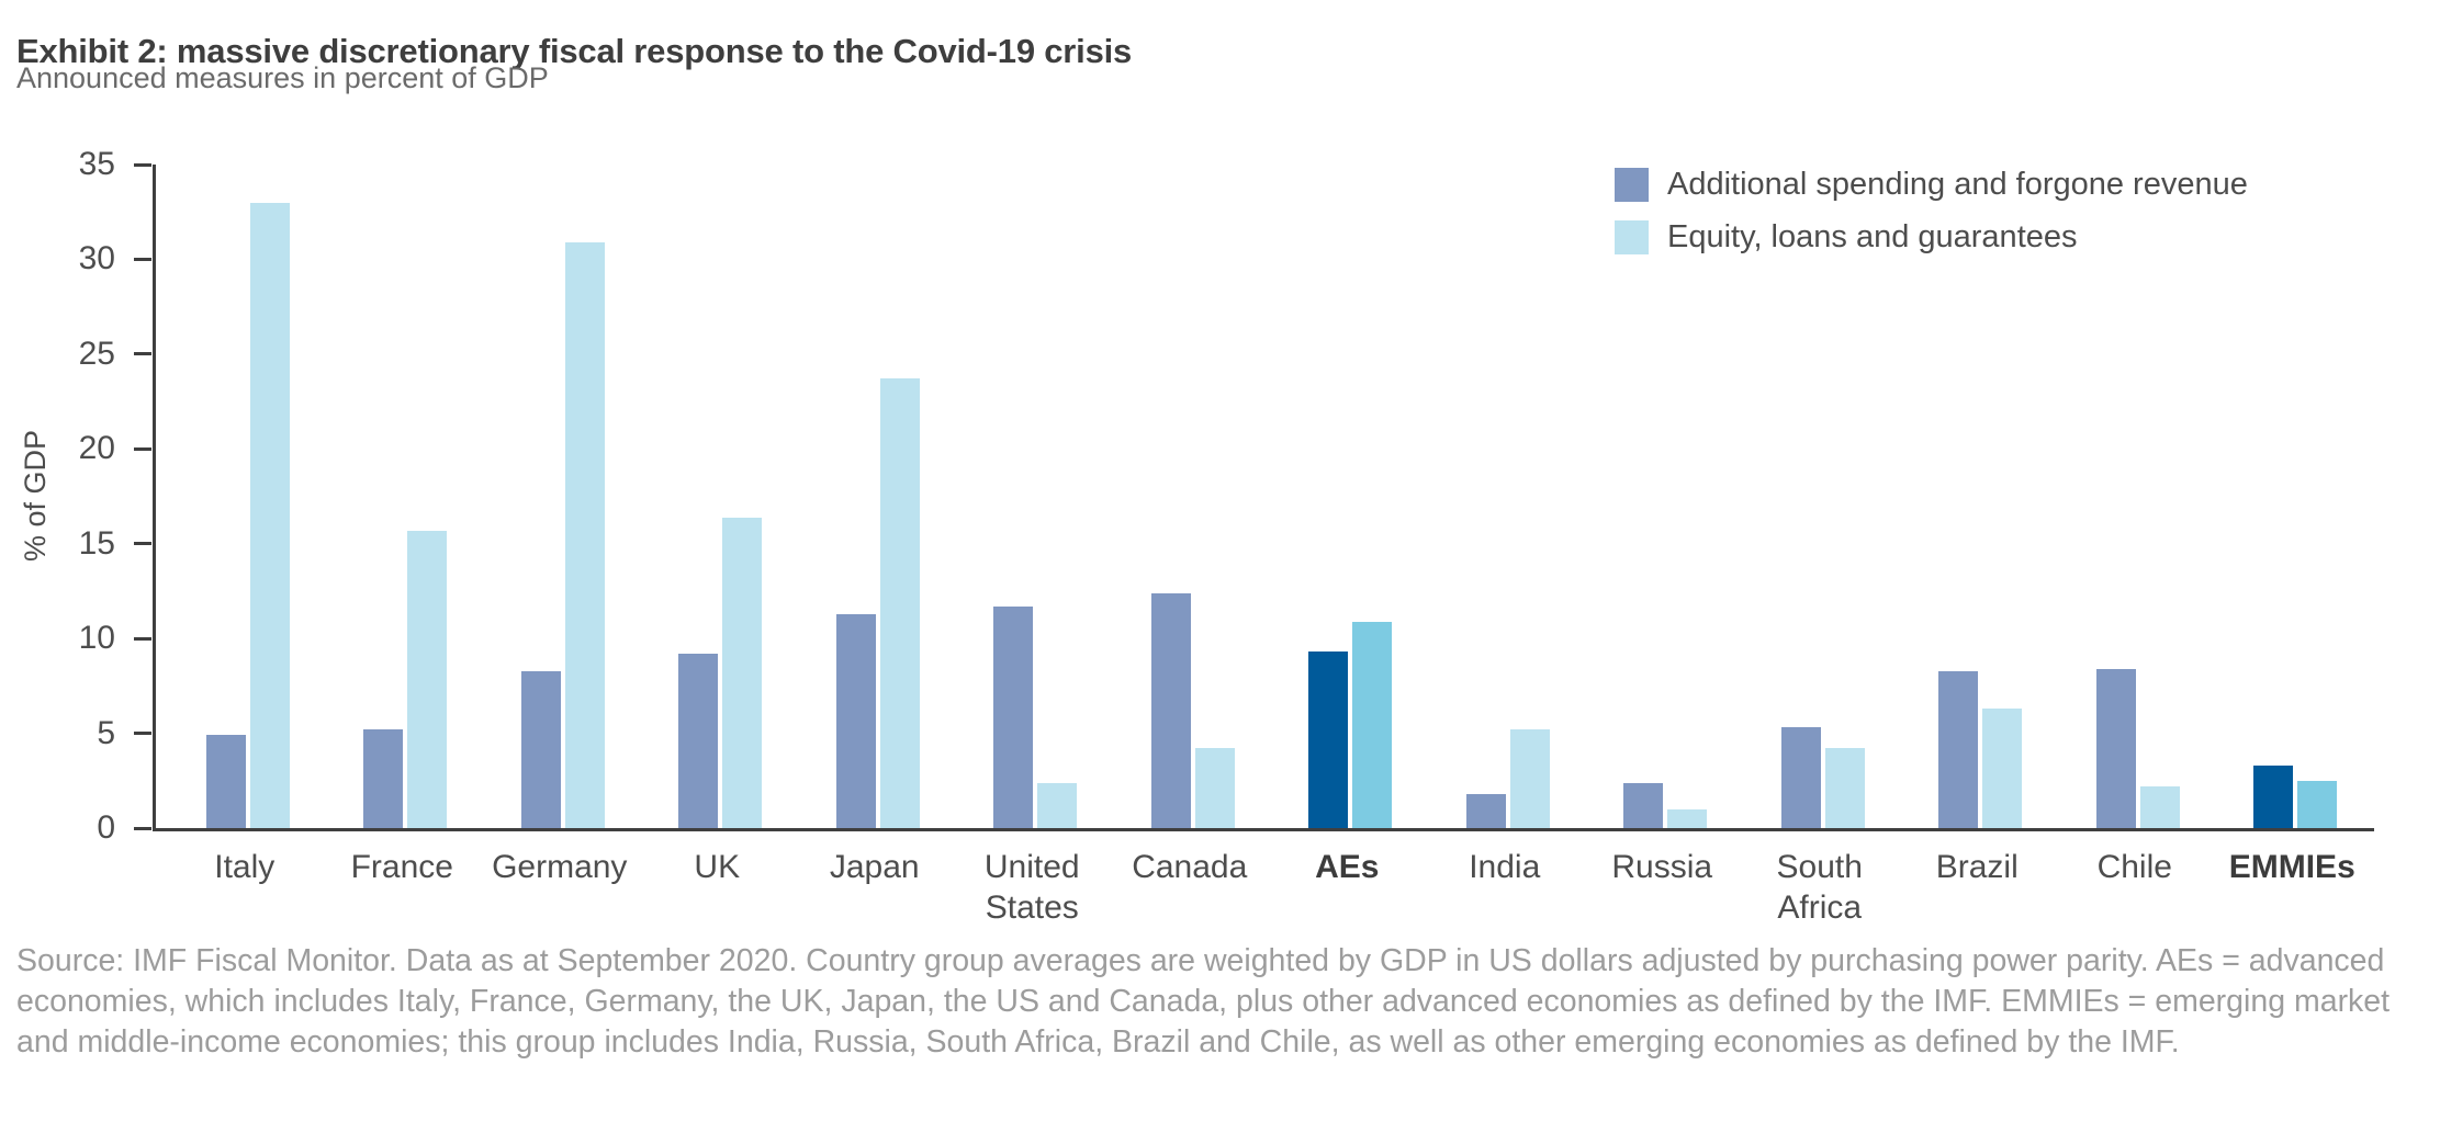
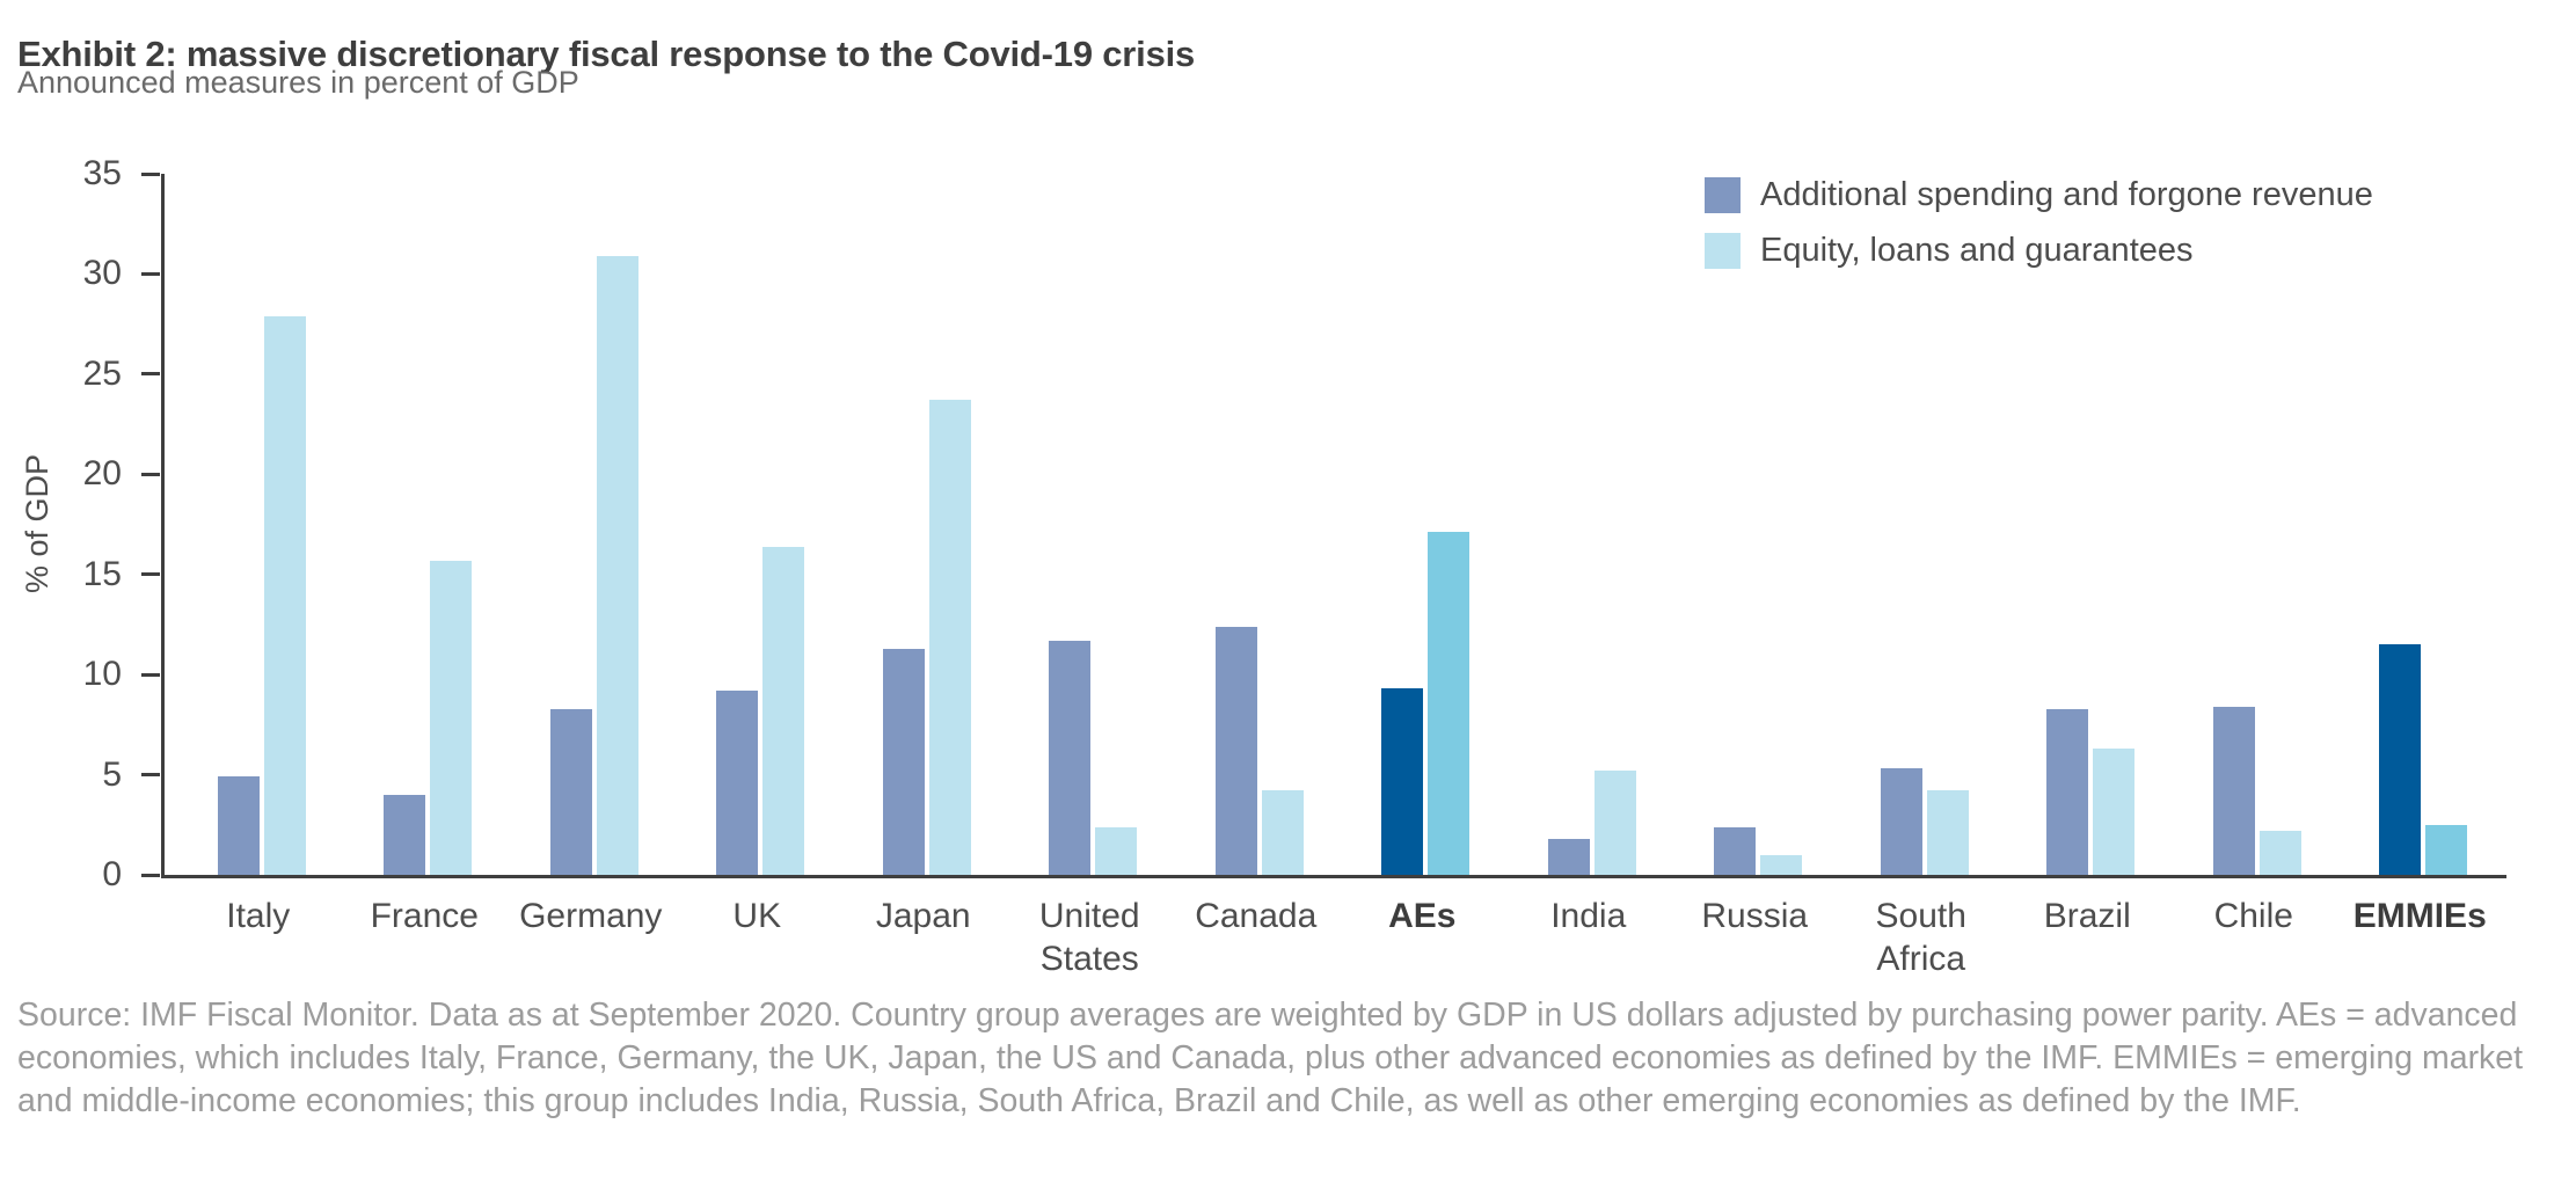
Equity, loans and guarantees/Italy: 33.0 -> 27.9
Additional spending and forgone revenue/France: 5.2 -> 4.0
Equity, loans and guarantees/AEs: 10.9 -> 17.1
Additional spending and forgone revenue/EMMIEs: 3.3 -> 11.5
